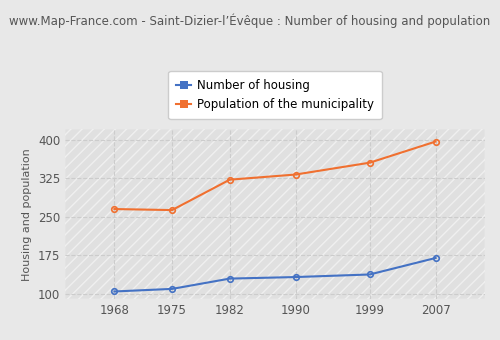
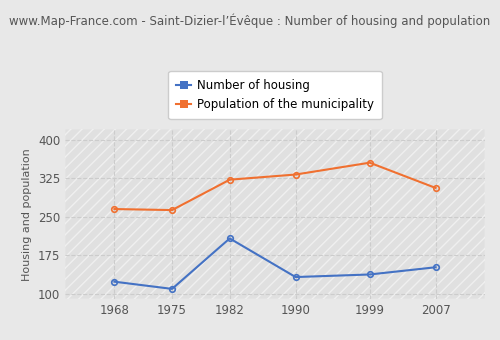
Number of housing/1968: 105 -> 124
Number of housing/1982: 130 -> 208
Number of housing/2007: 170 -> 152
Population of the municipality/2007: 396 -> 306
